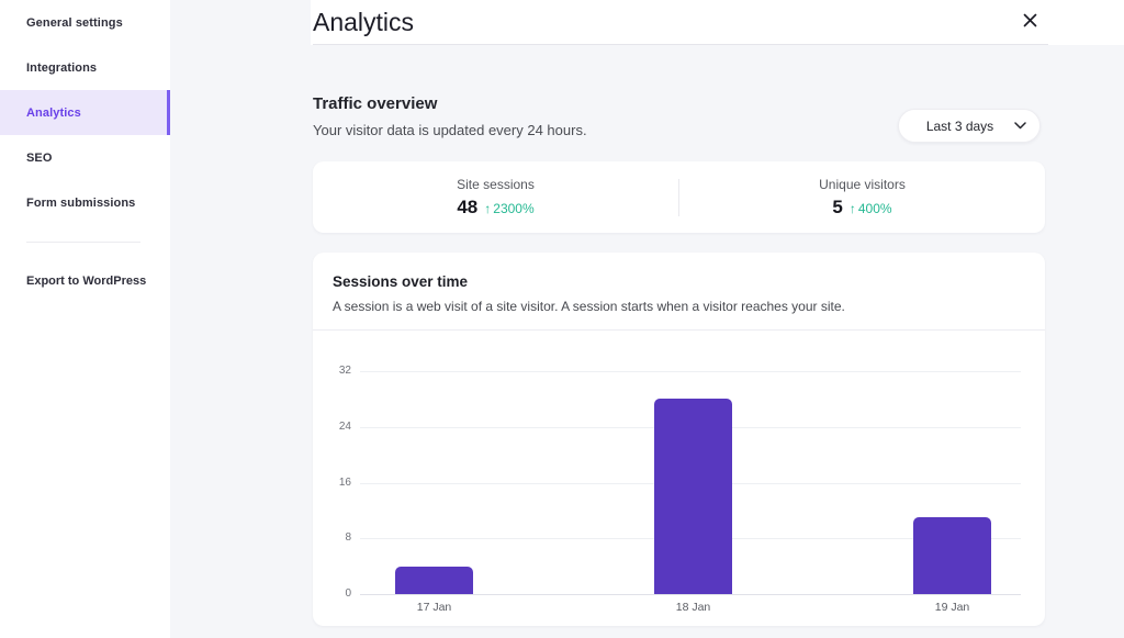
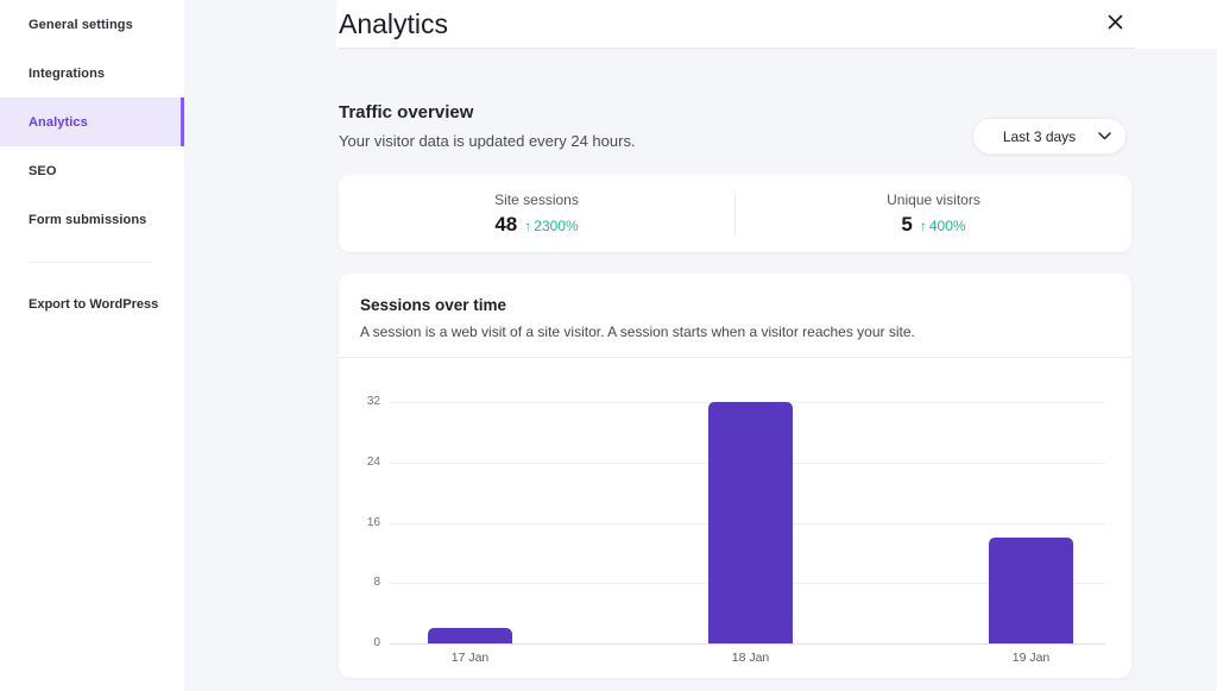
17 Jan: 4 -> 2
18 Jan: 28 -> 32
19 Jan: 11 -> 14
